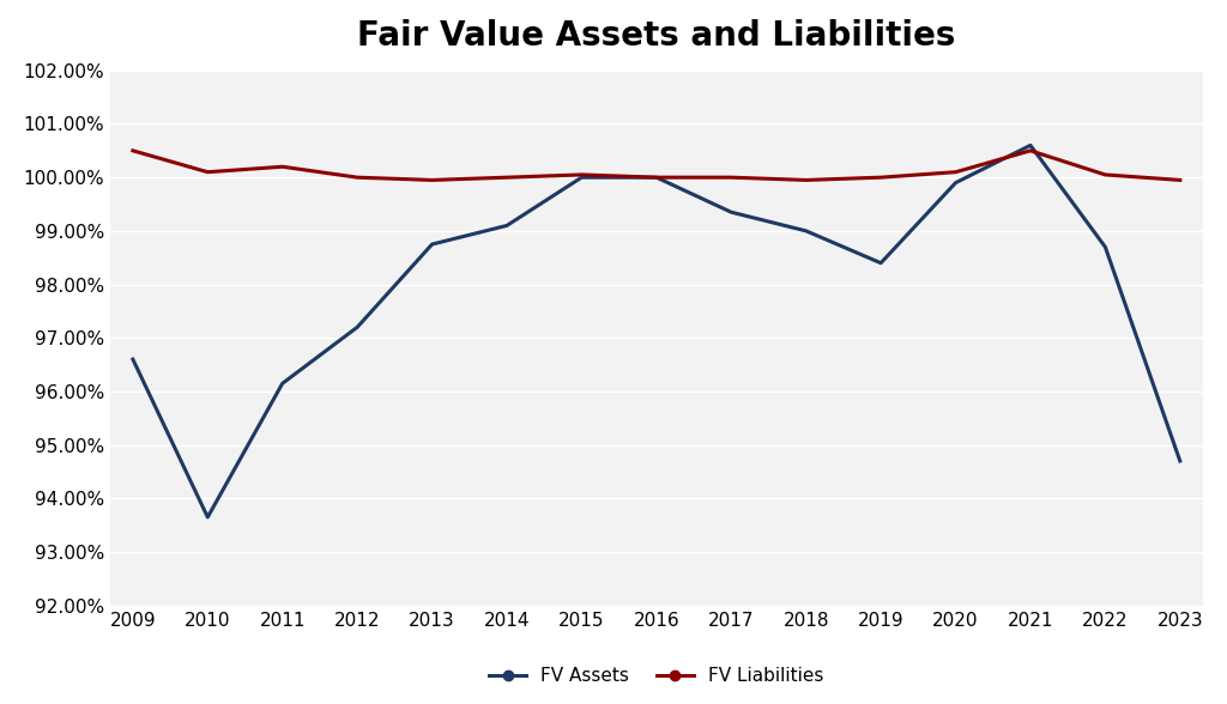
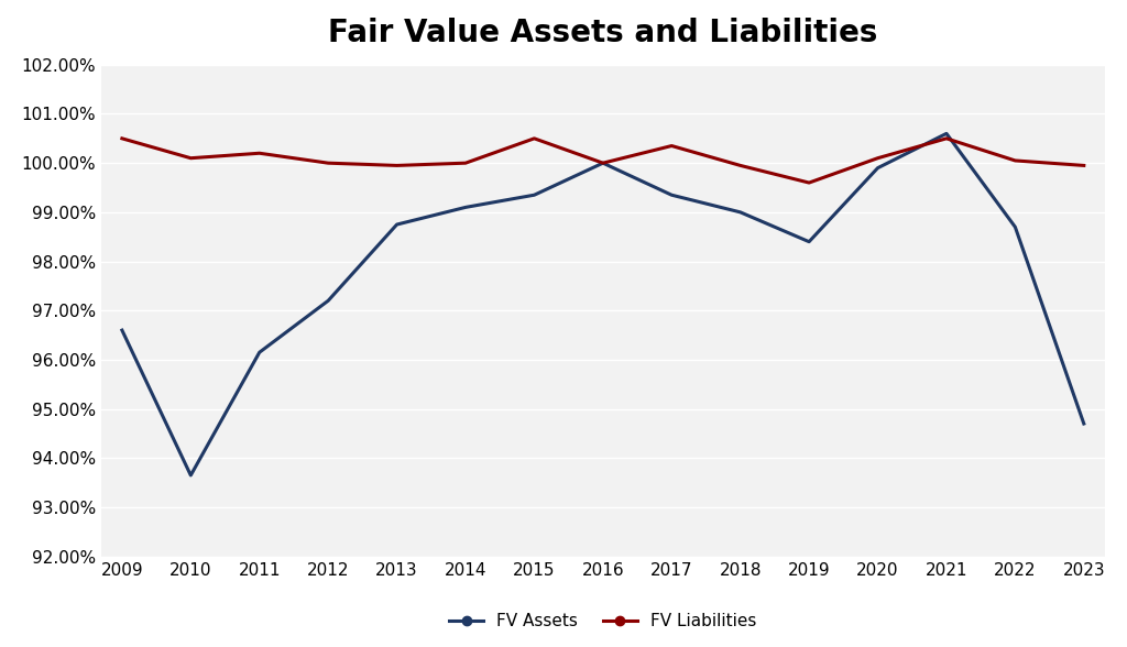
FV Assets/2015: 100.00% -> 99.35%
FV Liabilities/2015: 100.05% -> 100.50%
FV Liabilities/2017: 100.00% -> 100.35%
FV Liabilities/2019: 100.00% -> 99.60%
